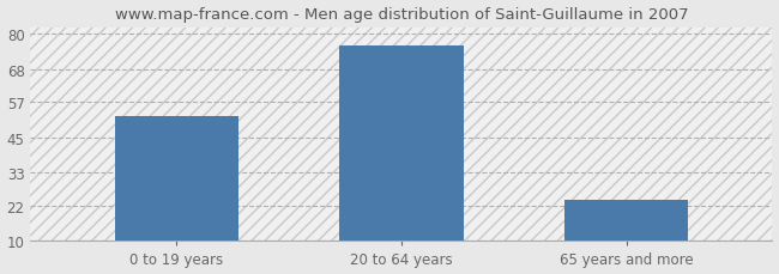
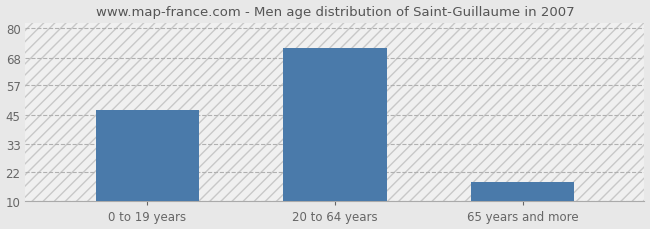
0 to 19 years: 52 -> 47
20 to 64 years: 76 -> 72
65 years and more: 24 -> 18
